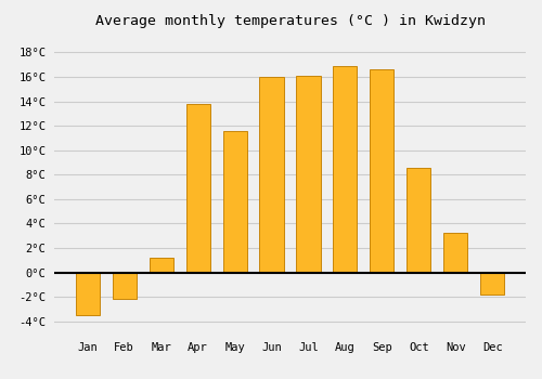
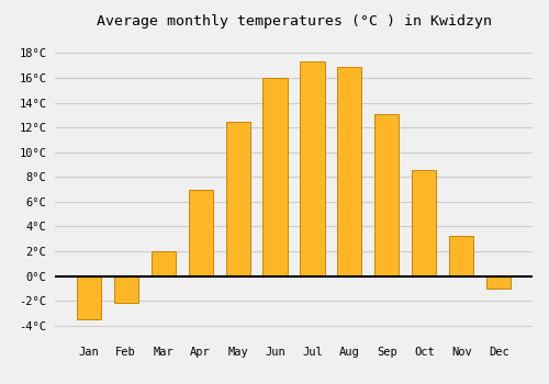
Mar: 1.2°C -> 2.0°C
Apr: 13.8°C -> 7.0°C
May: 11.6°C -> 12.5°C
Jul: 16.1°C -> 17.3°C
Sep: 16.6°C -> 13.1°C
Dec: -1.8°C -> -1.0°C
